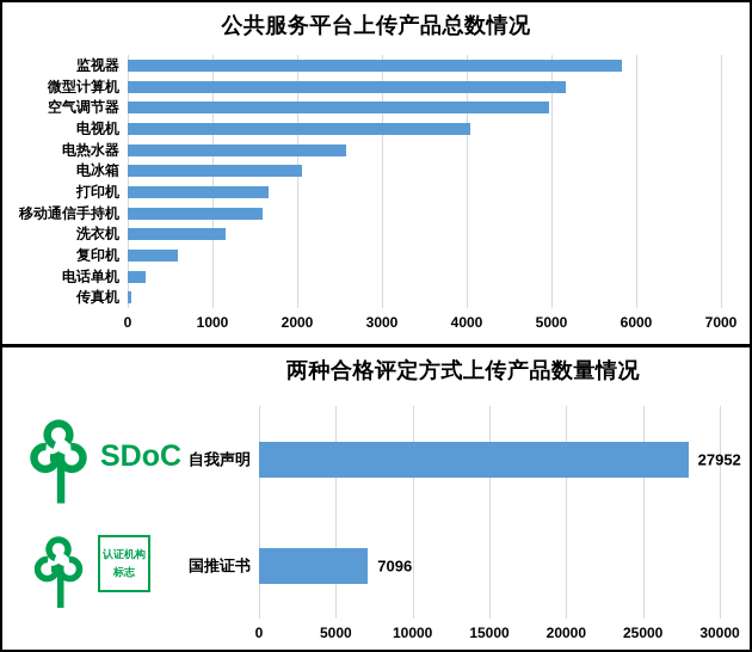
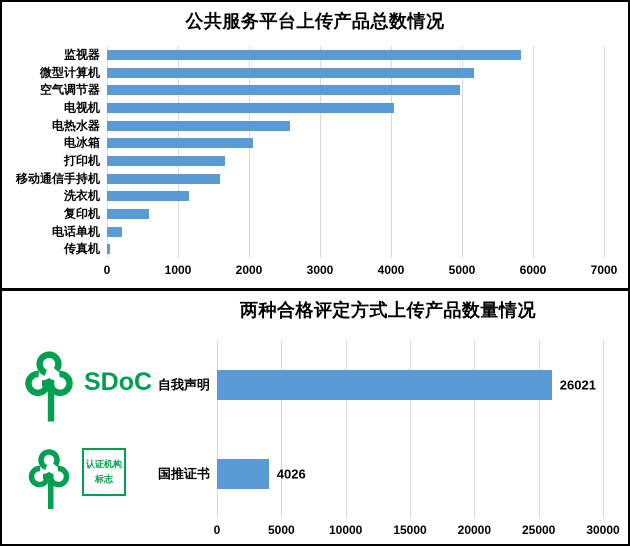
两种合格评定方式上传产品数量情况/自我声明: 27952 -> 26021
两种合格评定方式上传产品数量情况/国推证书: 7096 -> 4026
